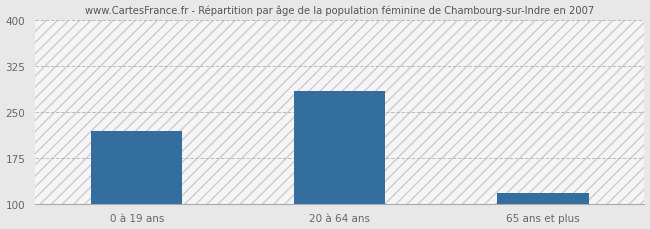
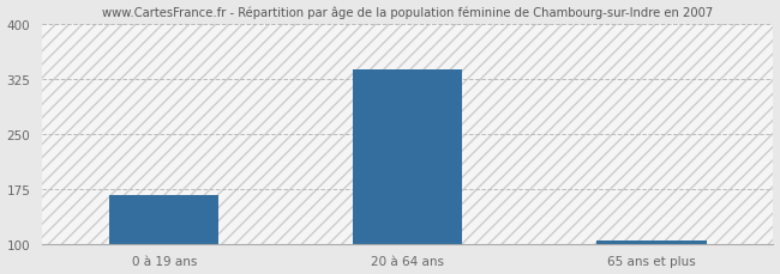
0 à 19 ans: 220 -> 168
20 à 64 ans: 284 -> 338
65 ans et plus: 118 -> 105
